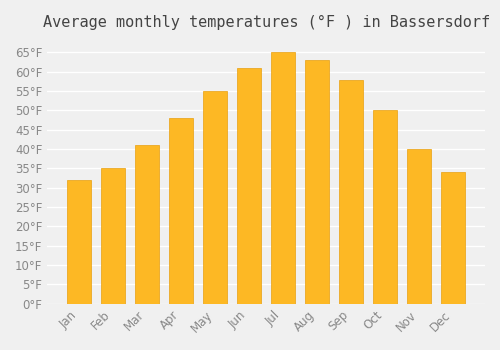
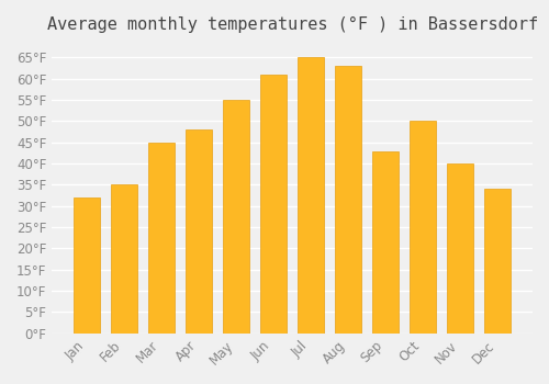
Mar: 41°F -> 45°F
Sep: 58°F -> 43°F
